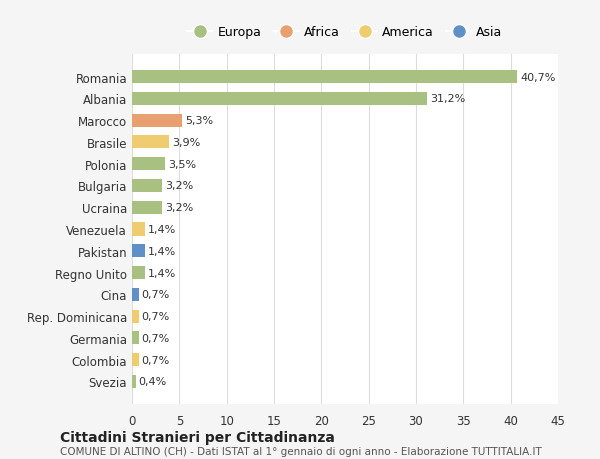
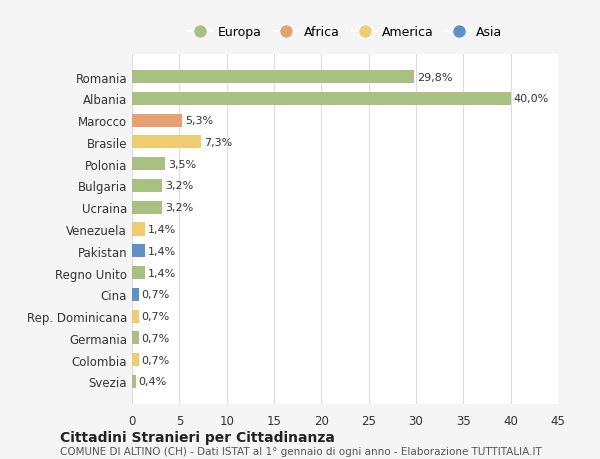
Romania: 40,7% -> 29,8%
Albania: 31,2% -> 40,0%
Brasile: 3,9% -> 7,3%
